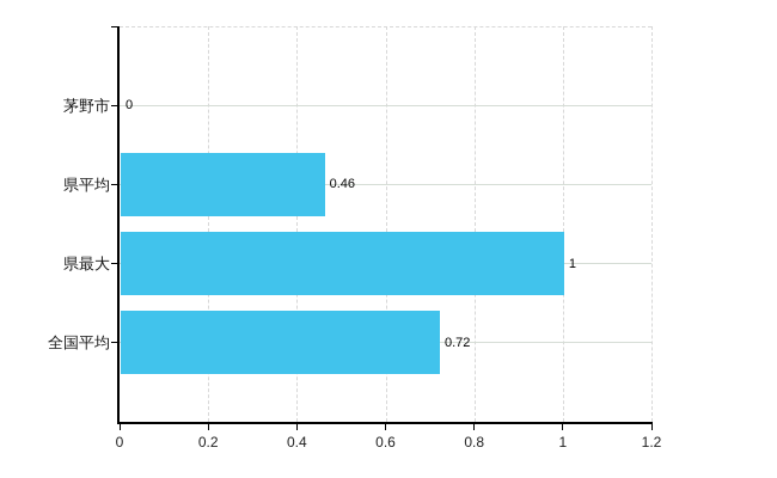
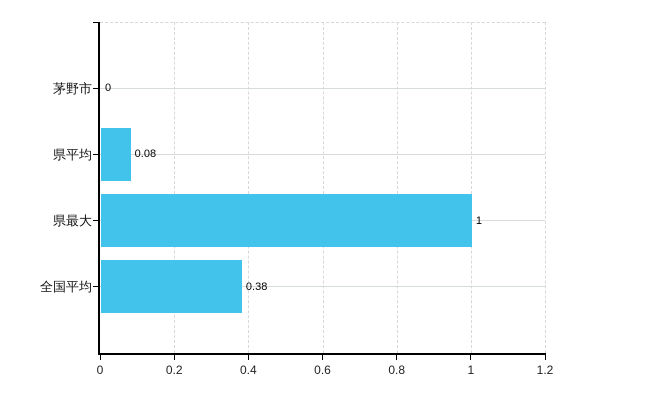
県平均: 0.46 -> 0.08
全国平均: 0.72 -> 0.38
